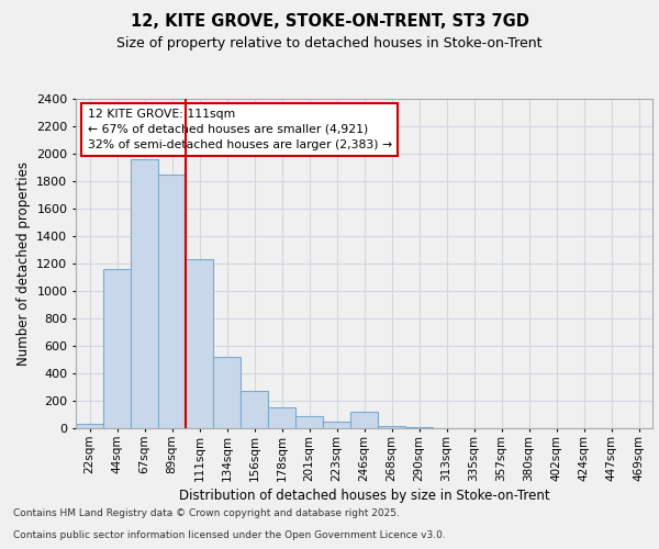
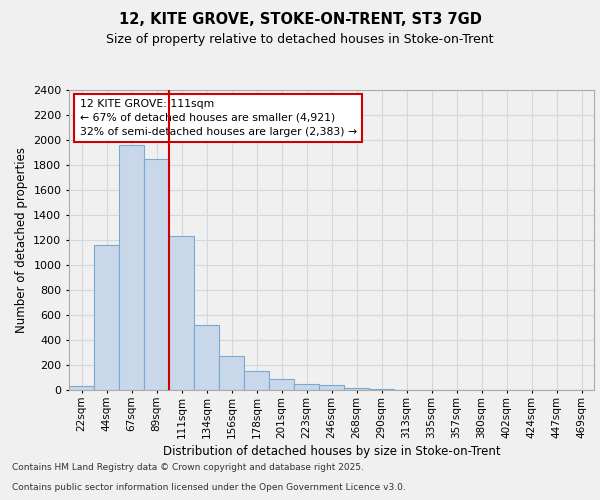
246sqm: 120 -> 40
